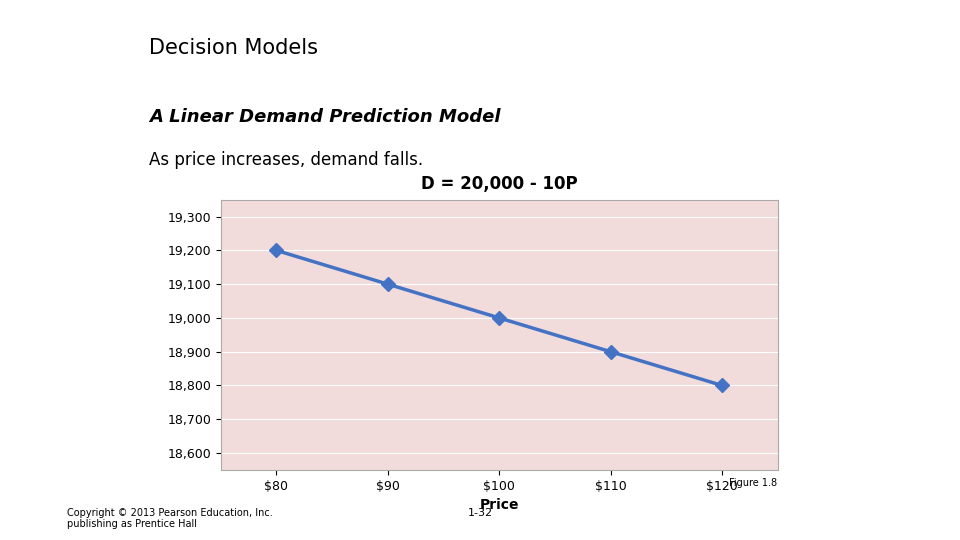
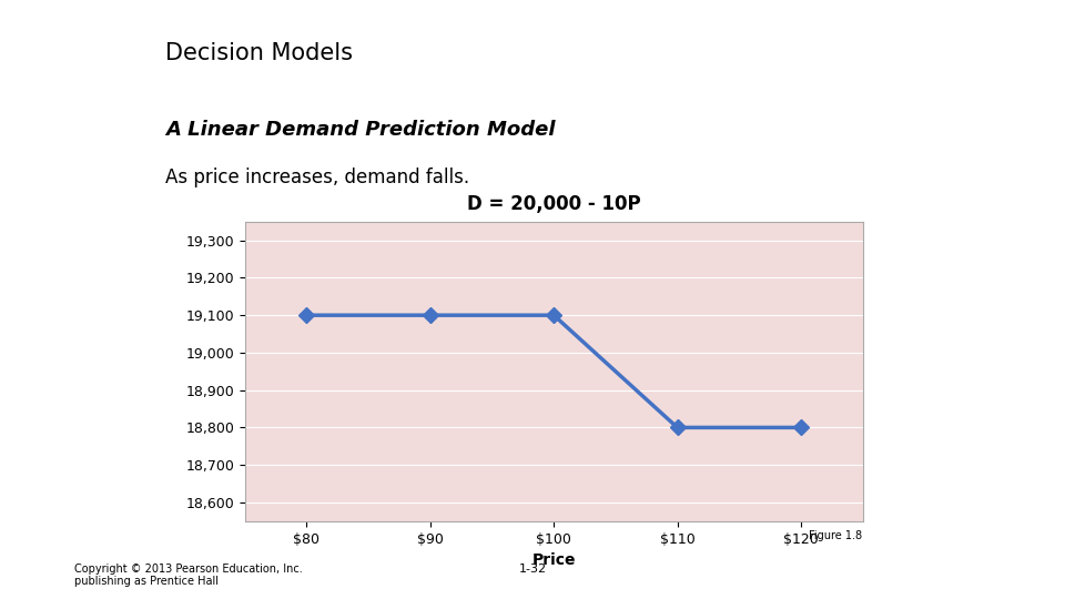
$80: 19,200 -> 19,100
$100: 19,000 -> 19,100
$110: 18,900 -> 18,800
